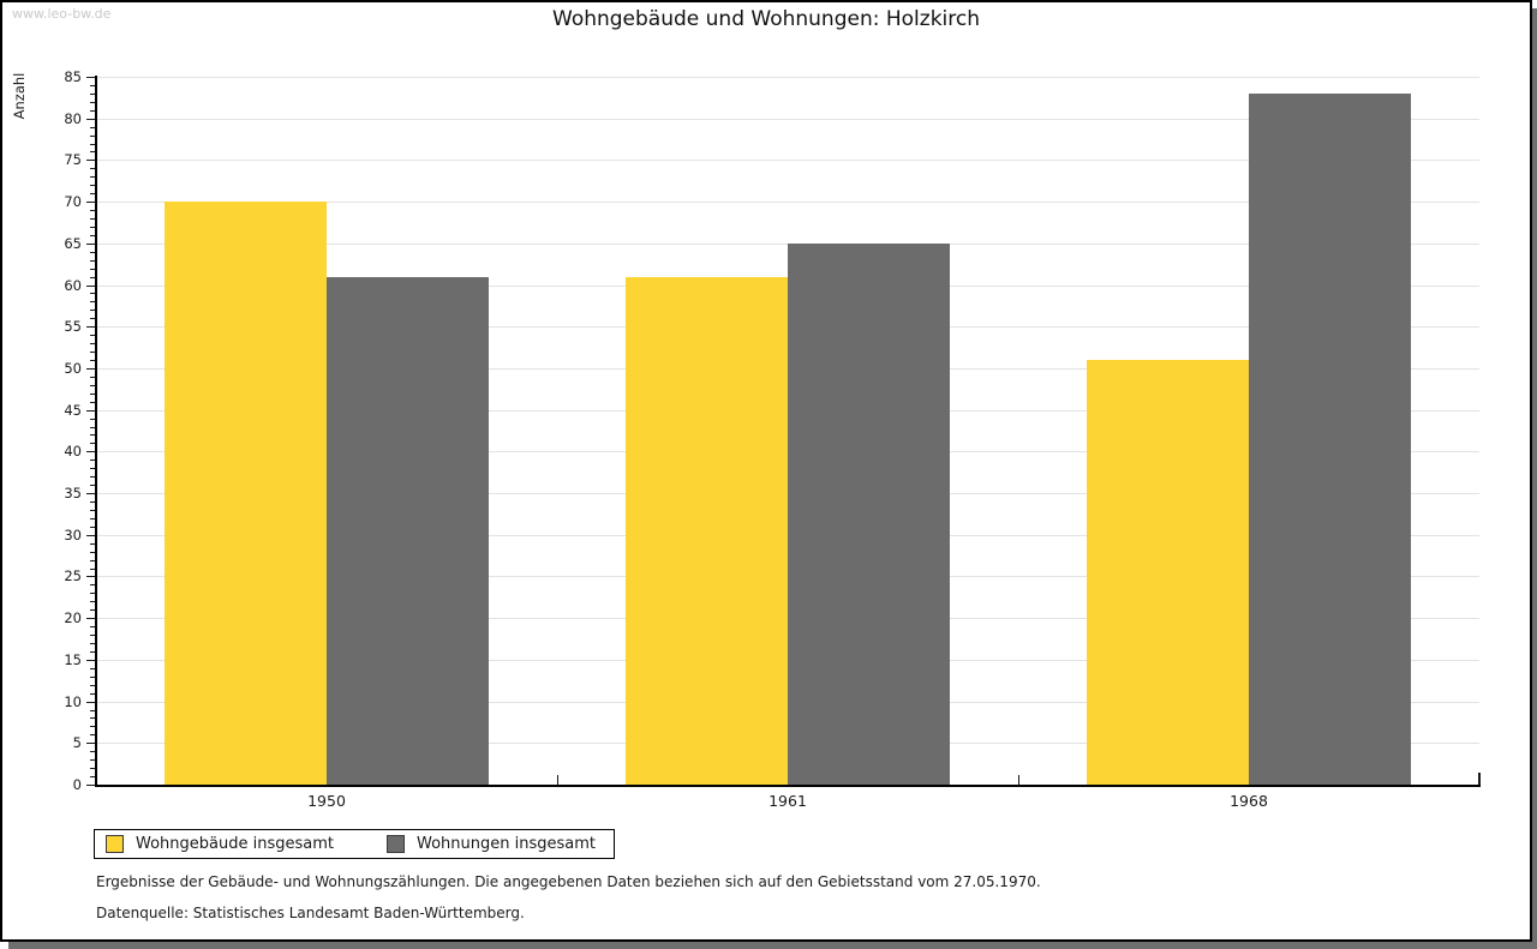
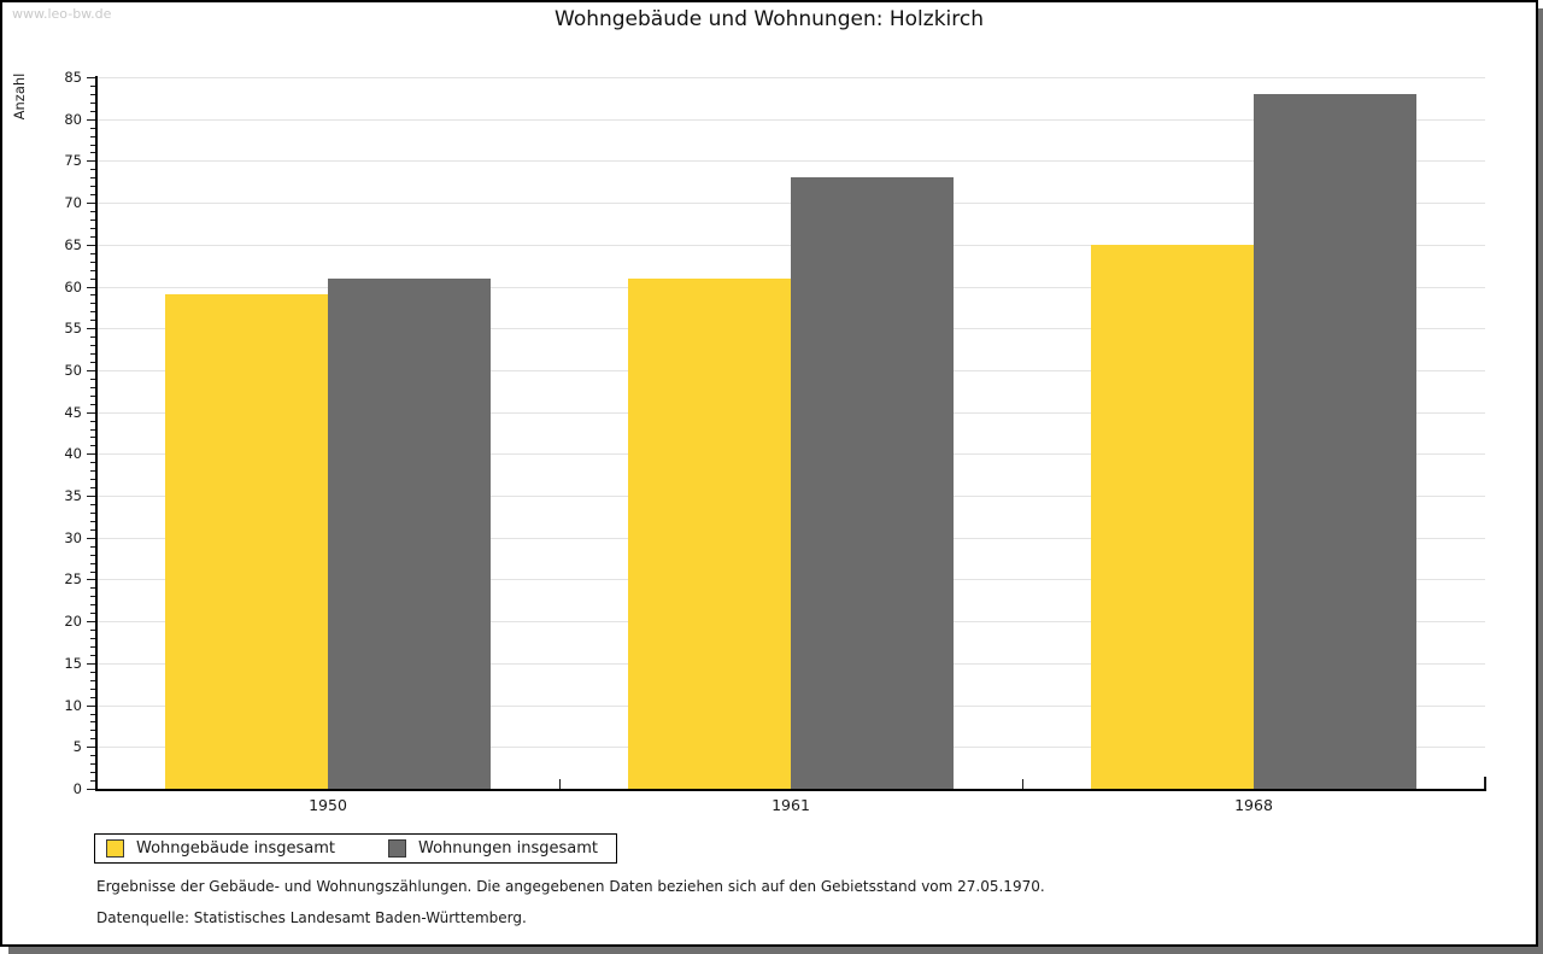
Wohngebäude insgesamt/1950: 70 -> 59
Wohnungen insgesamt/1961: 65 -> 73
Wohngebäude insgesamt/1968: 51 -> 65
